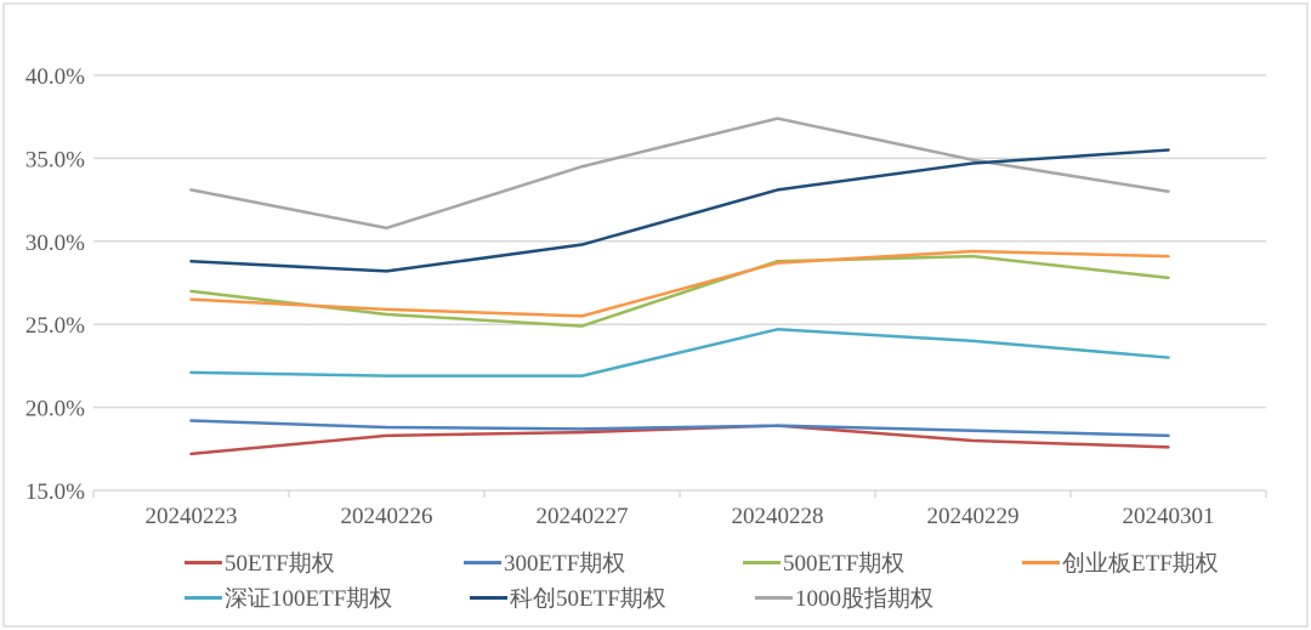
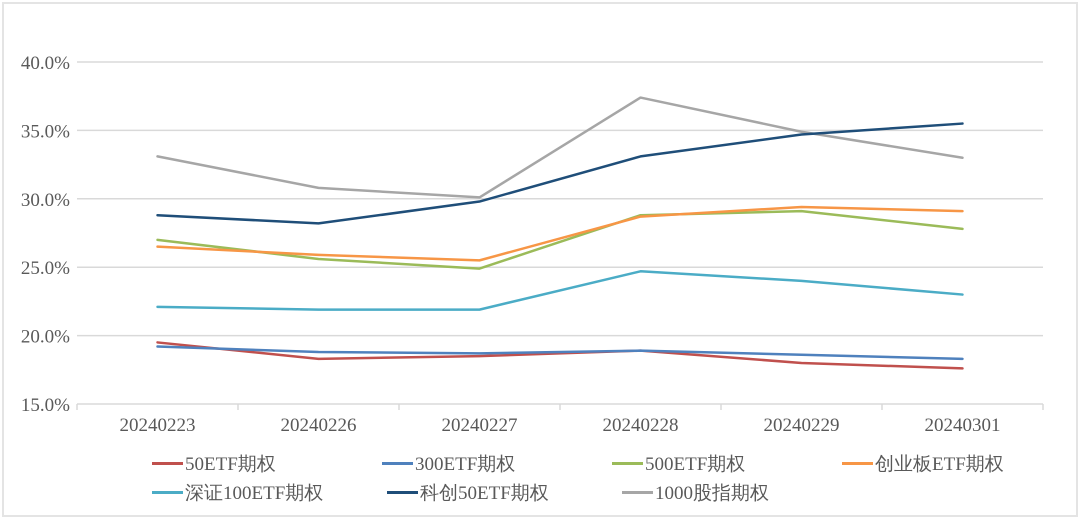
50ETF期权/20240223: 17.2% -> 19.5%
1000股指期权/20240227: 34.5% -> 30.1%
